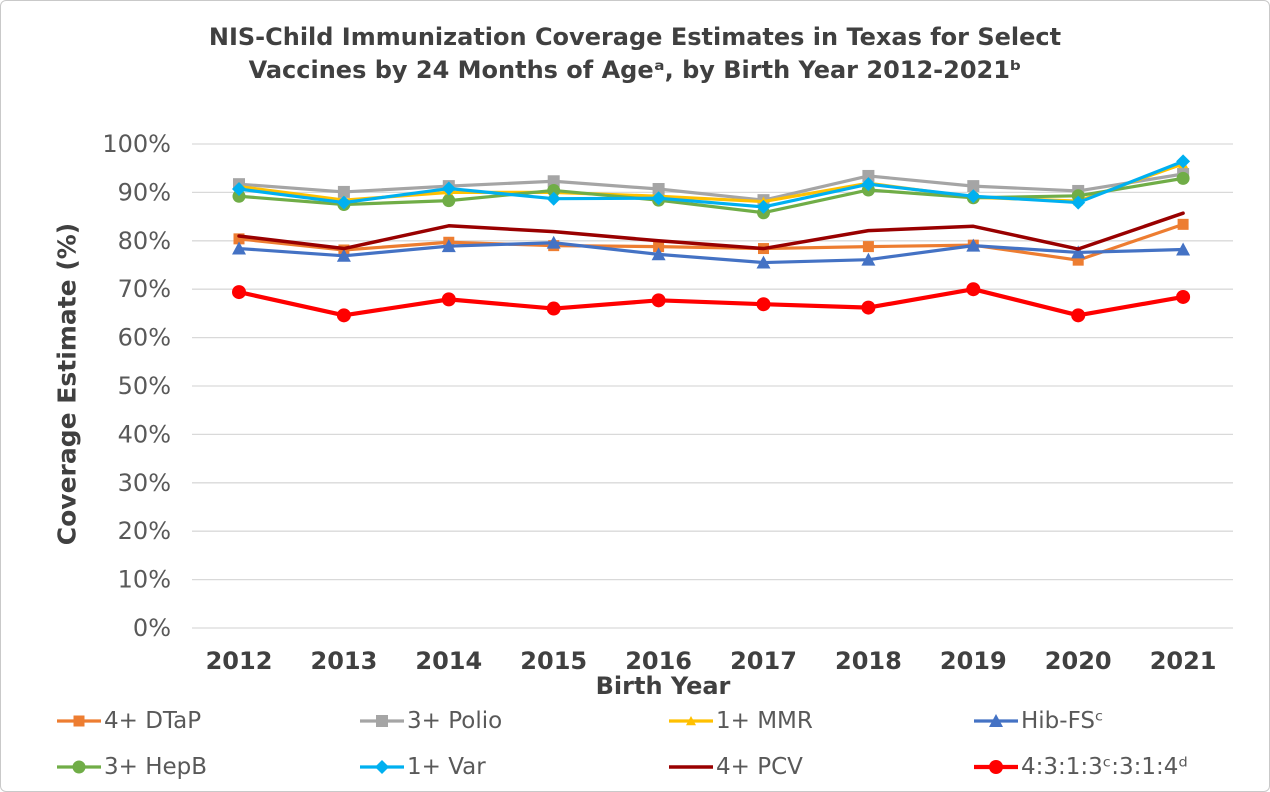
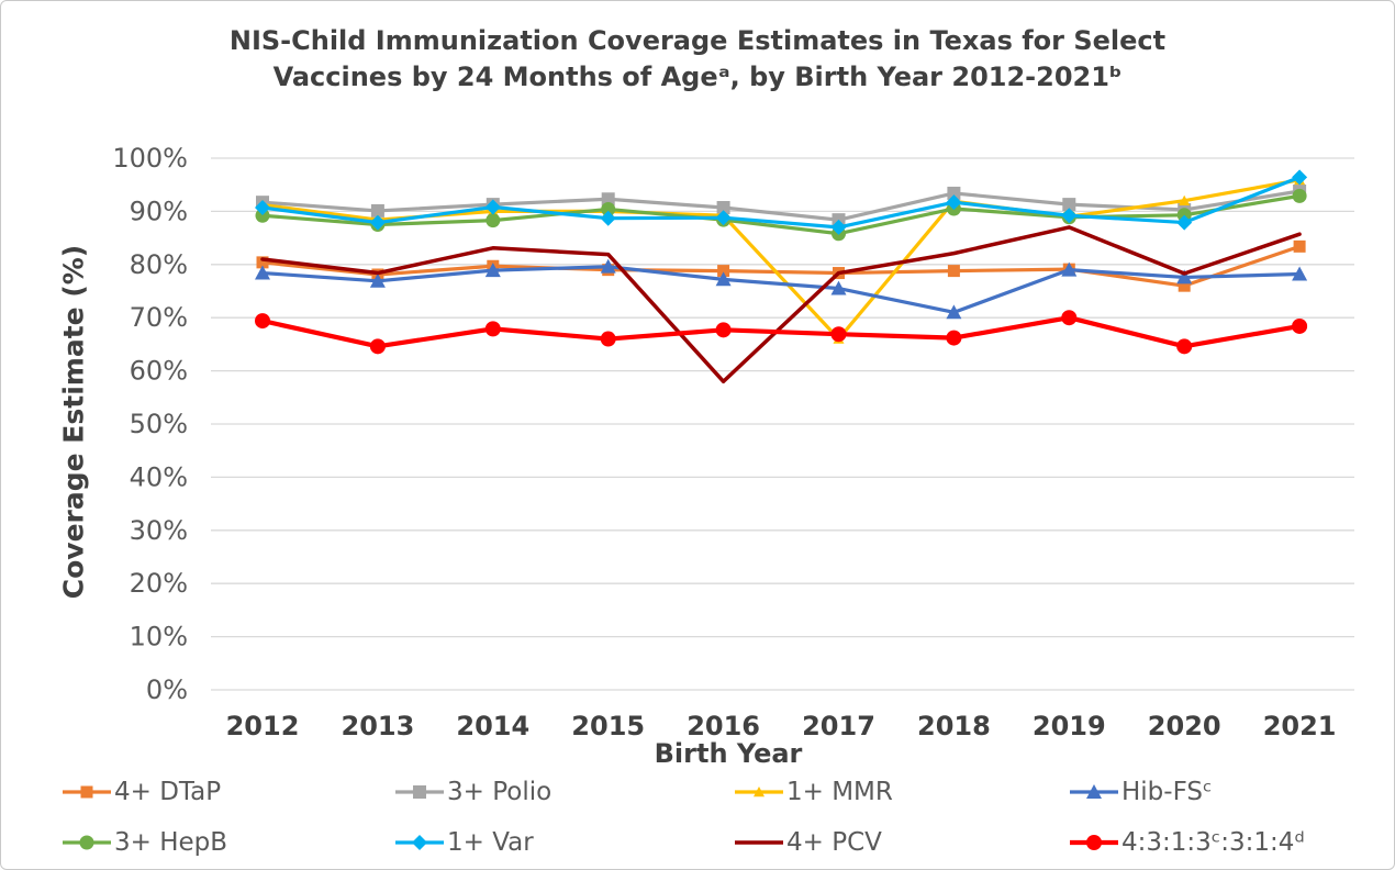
4+ PCV/2016: 80% -> 58%
1+ MMR/2017: 88% -> 66%
Hib-FSᶜ/2018: 76% -> 71%
4+ PCV/2019: 83% -> 87%
1+ MMR/2020: 88% -> 92%
